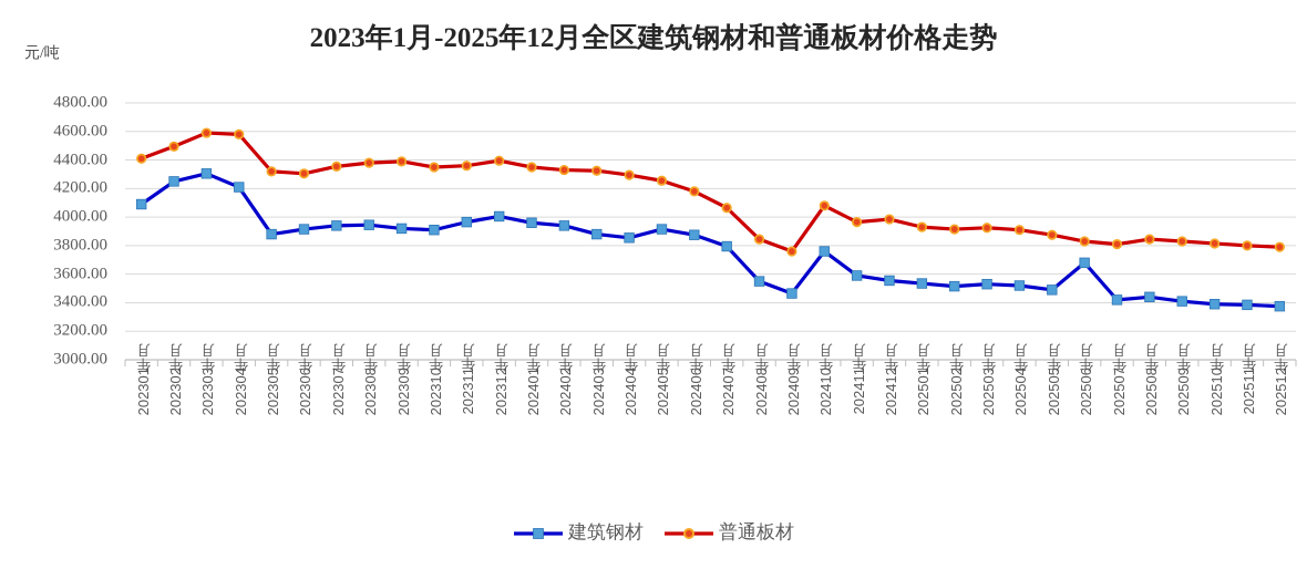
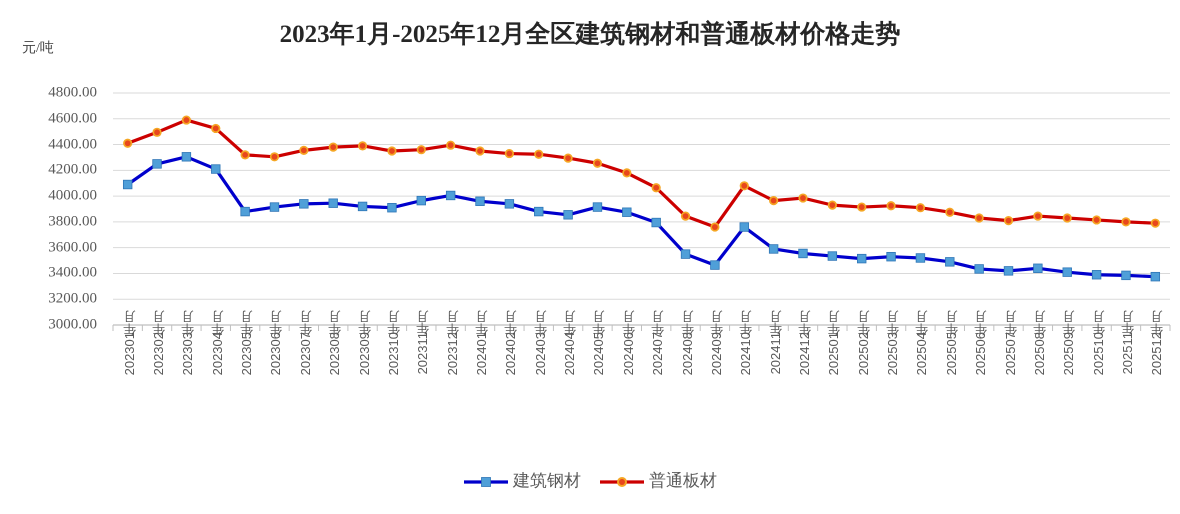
普通板材/2023年04月: 4580 -> 4520
建筑钢材/2025年06月: 3680 -> 3440
